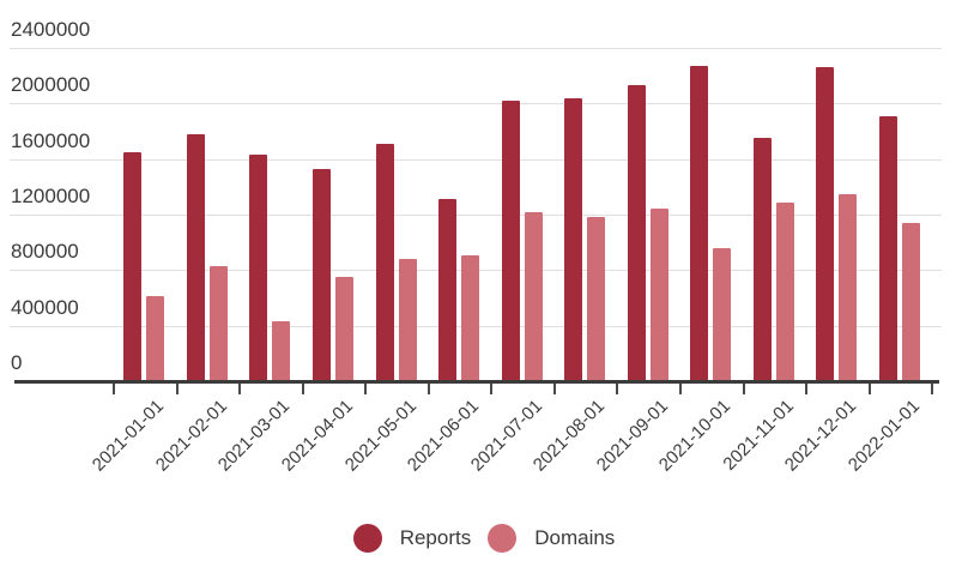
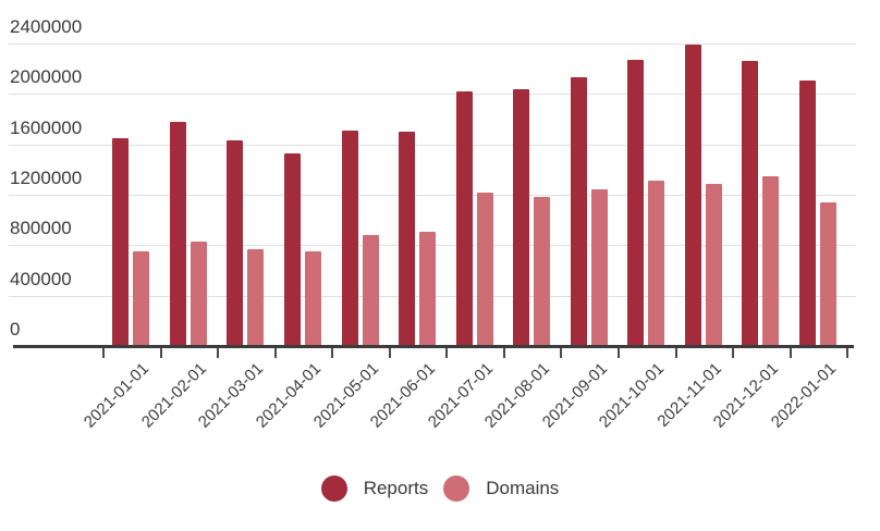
Domains/2021-01-01: 610000 -> 750000
Domains/2021-03-01: 430000 -> 770000
Reports/2021-06-01: 1310000 -> 1700000
Domains/2021-10-01: 960000 -> 1310000
Reports/2021-11-01: 1750000 -> 2390000
Reports/2022-01-01: 1910000 -> 2110000
